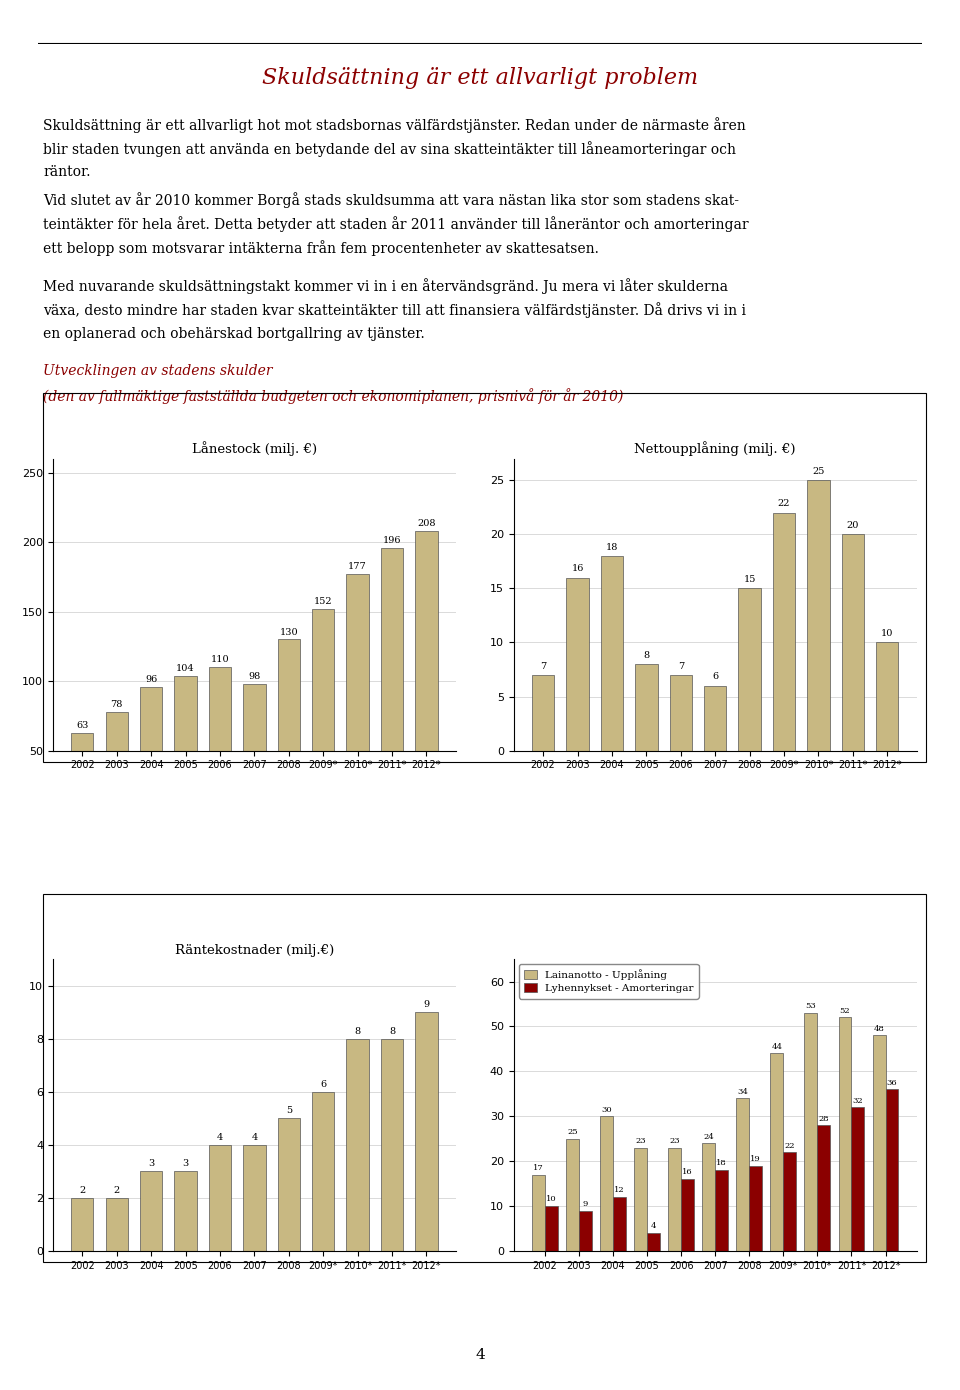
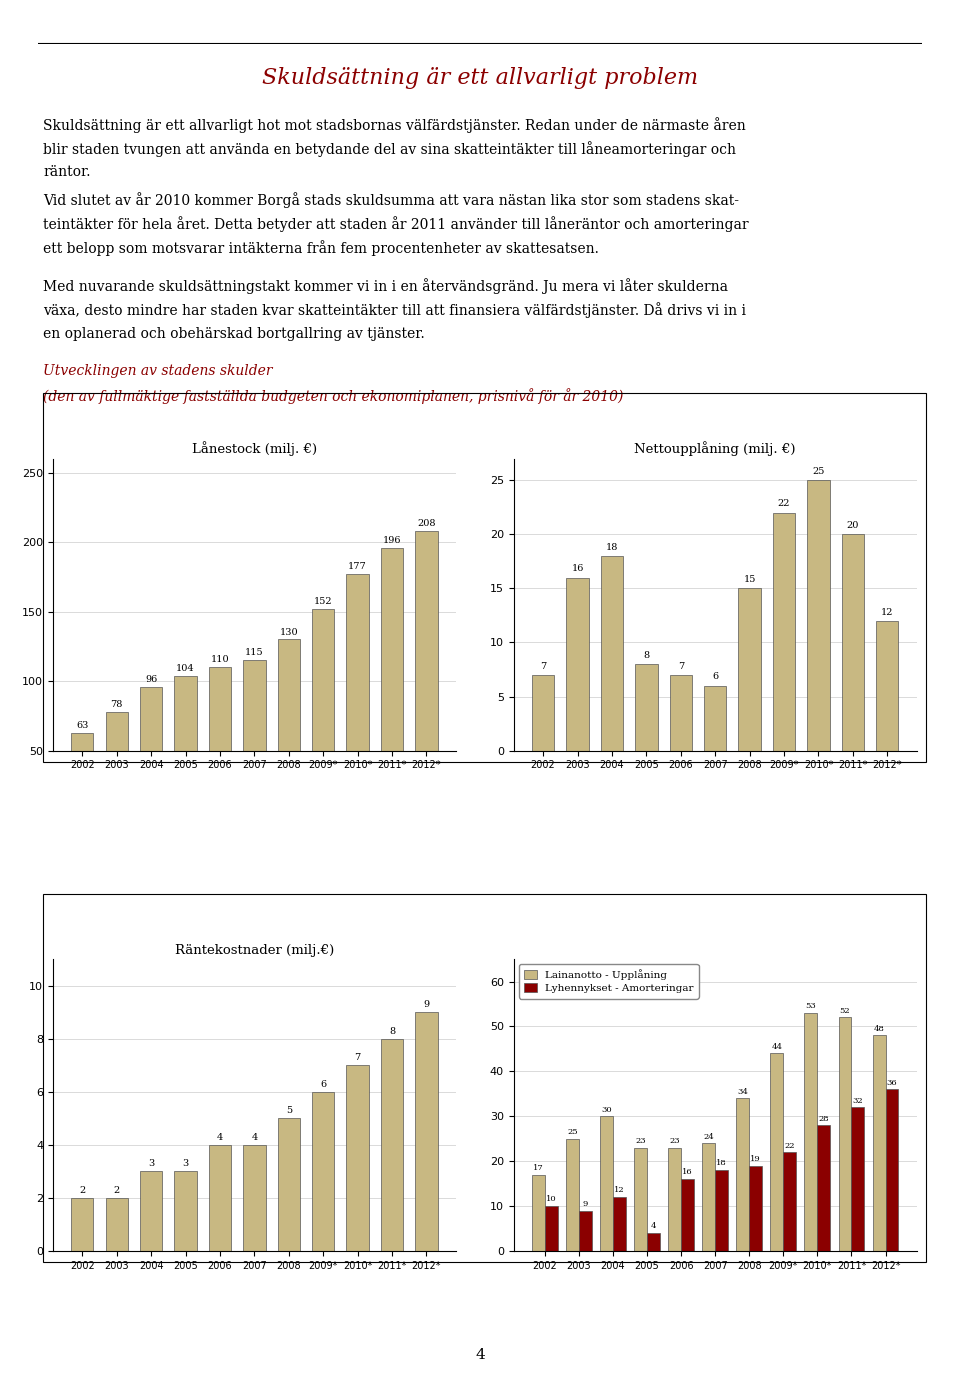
Lånestock (milj. €)/2007: 98 -> 115
Nettoupplåning (milj. €)/2012*: 10 -> 12
Räntekostnader (milj.€)/2010*: 8 -> 7
